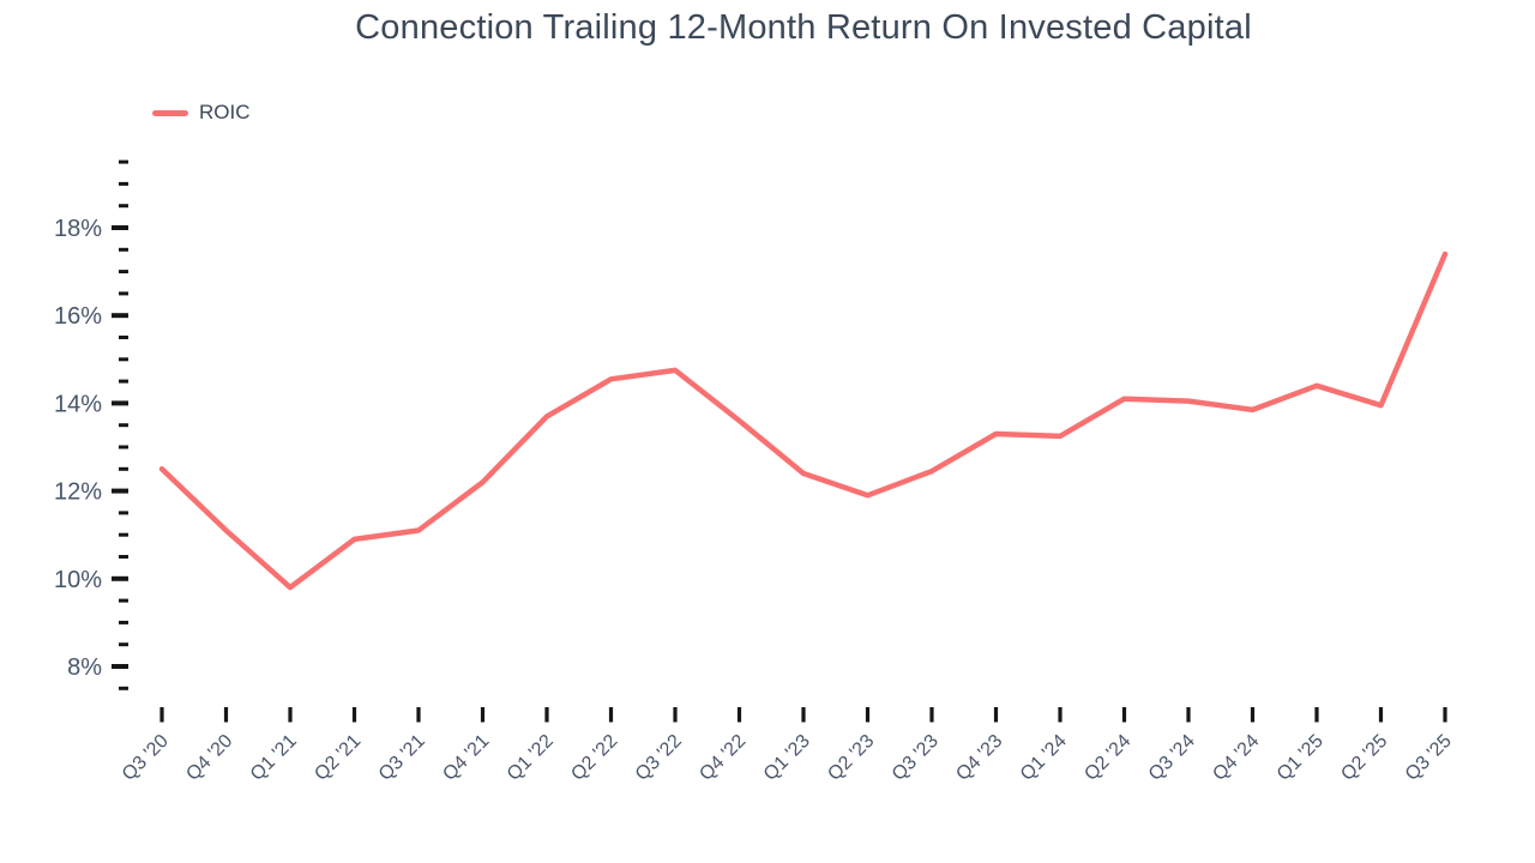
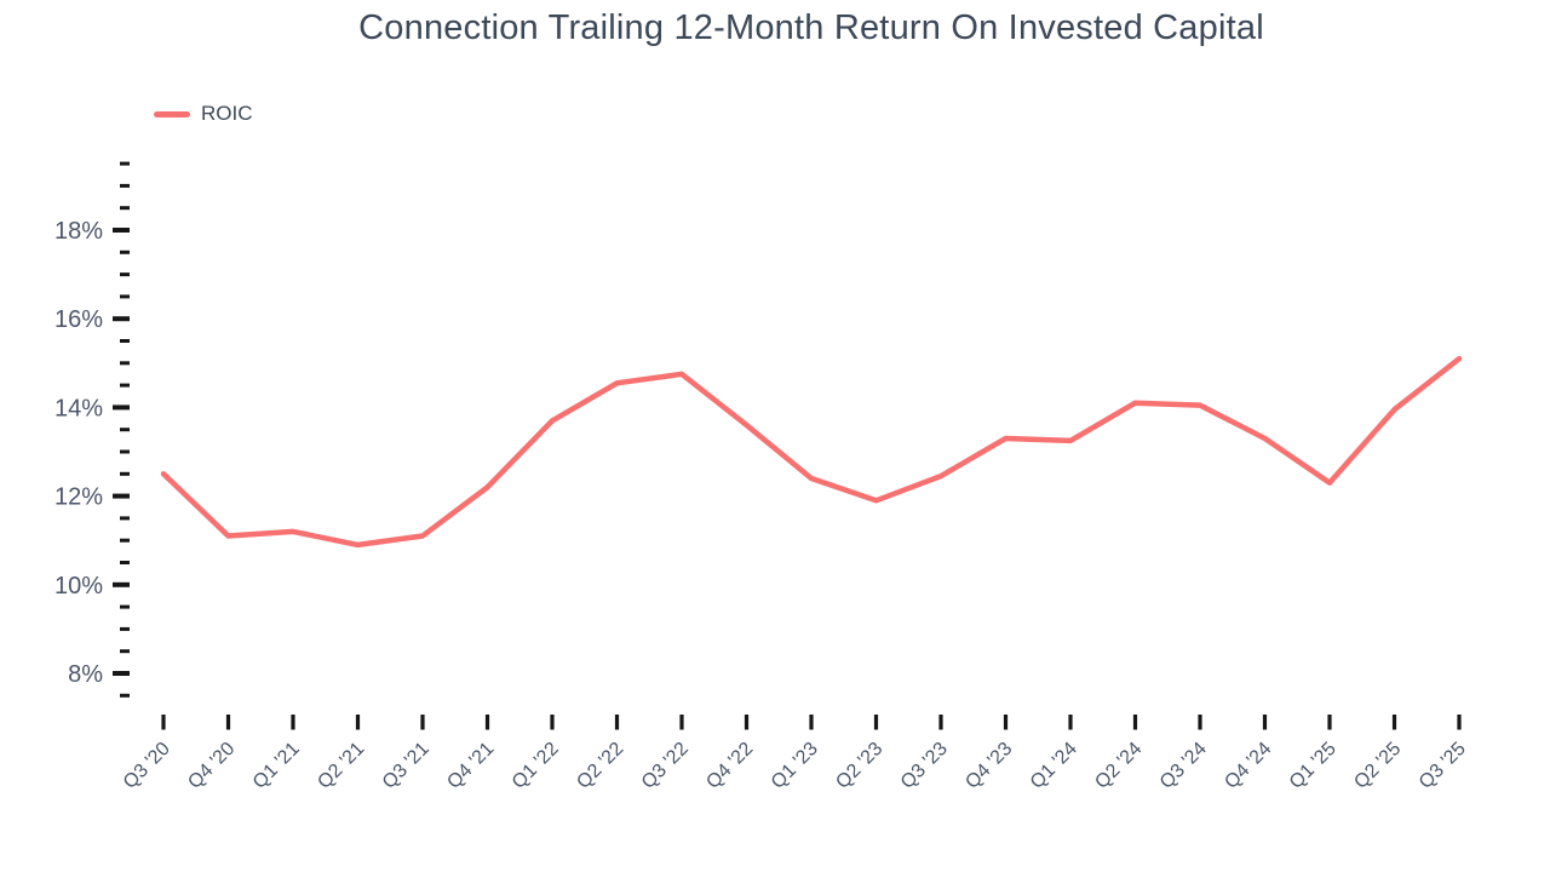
Q1 '21: 9.8% -> 11.2%
Q4 '24: 13.8% -> 13.3%
Q1 '25: 14.4% -> 12.3%
Q3 '25: 17.4% -> 15.1%
